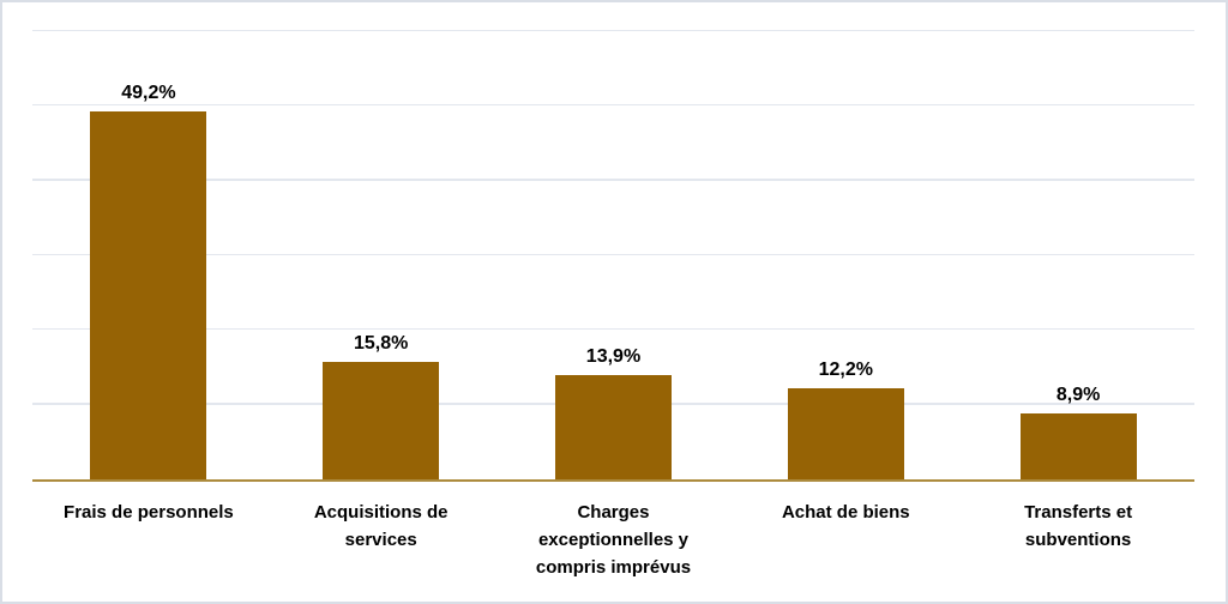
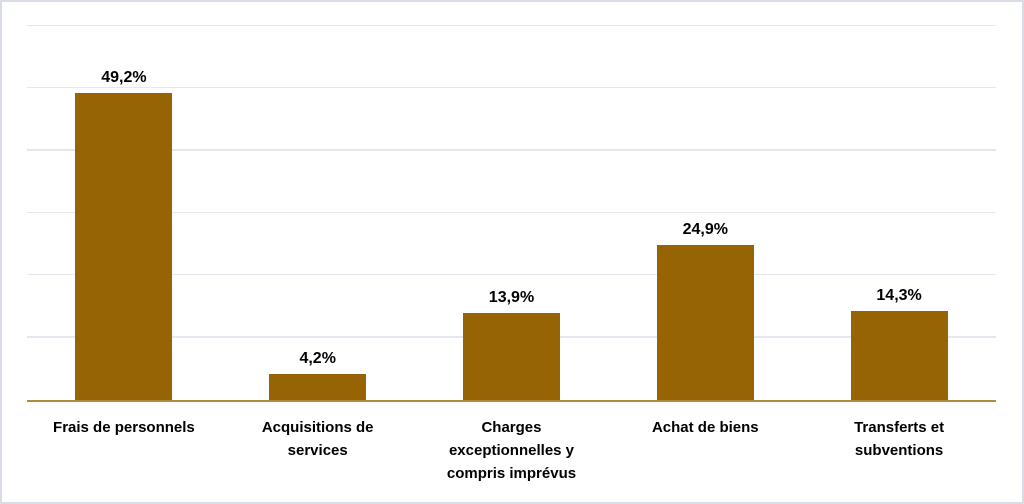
Acquisitions de services: 15,8% -> 4,2%
Achat de biens: 12,2% -> 24,9%
Transferts et subventions: 8,9% -> 14,3%
